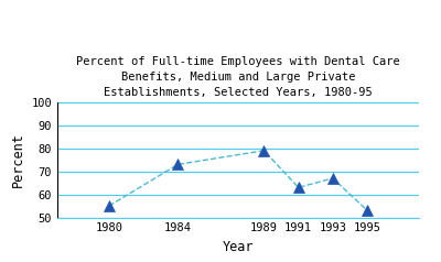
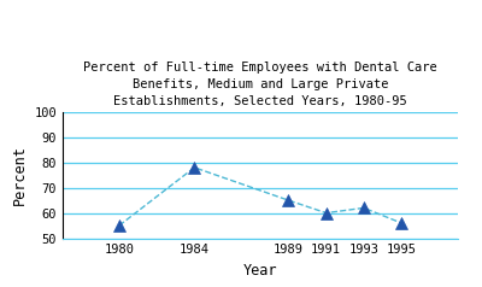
1984: 73 -> 78
1989: 79 -> 65
1991: 63 -> 60
1993: 67 -> 62
1995: 53 -> 56
